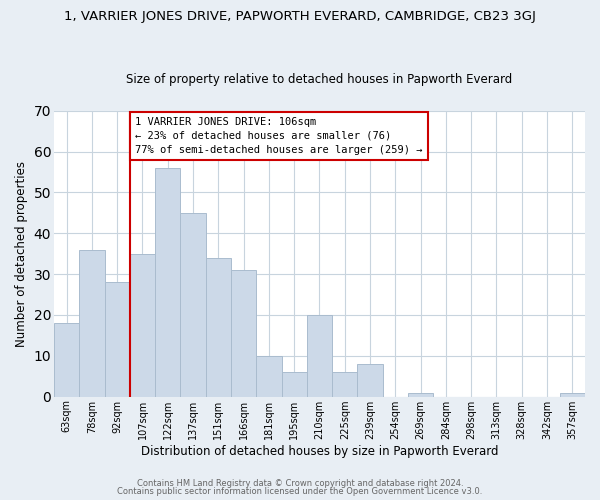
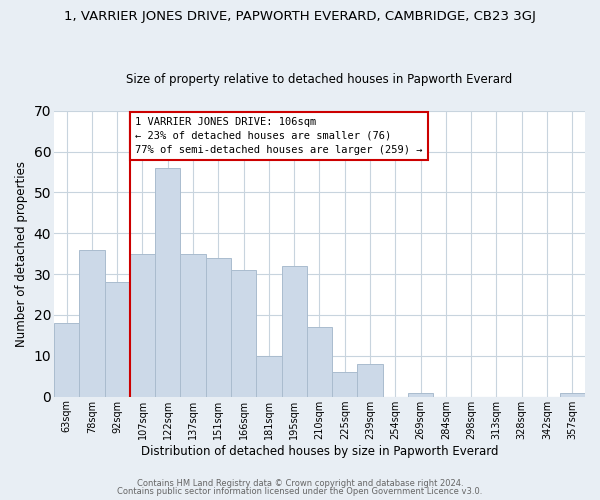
137sqm: 45 -> 35
195sqm: 6 -> 32
210sqm: 20 -> 17
